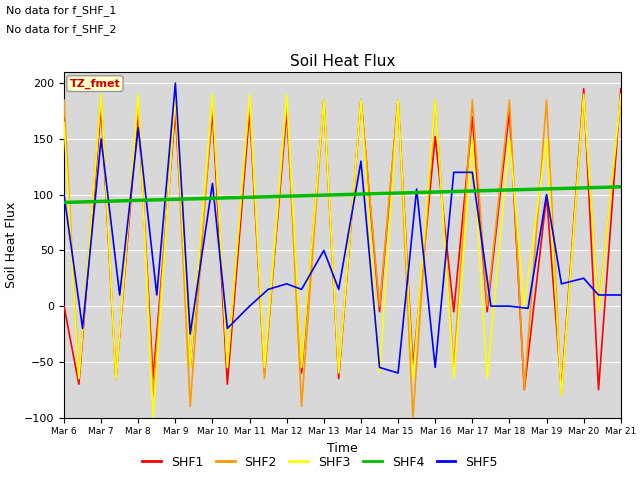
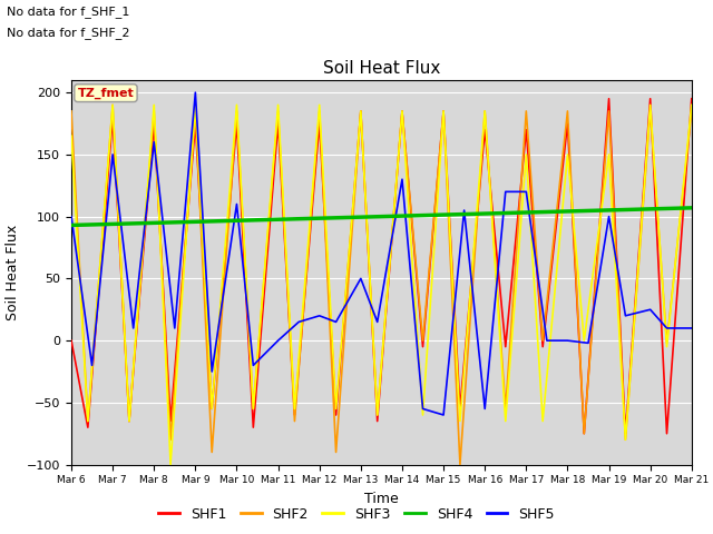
SHF1/Mar 16: 152 -> 170
SHF1/Mar 19: 99 -> 195
